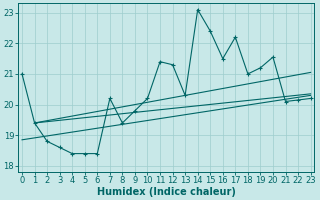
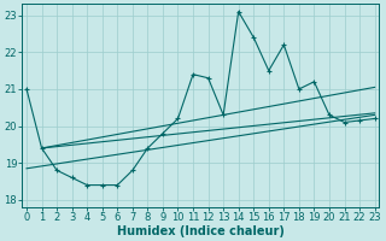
7: 20.20 -> 18.80
20: 21.55 -> 20.30
